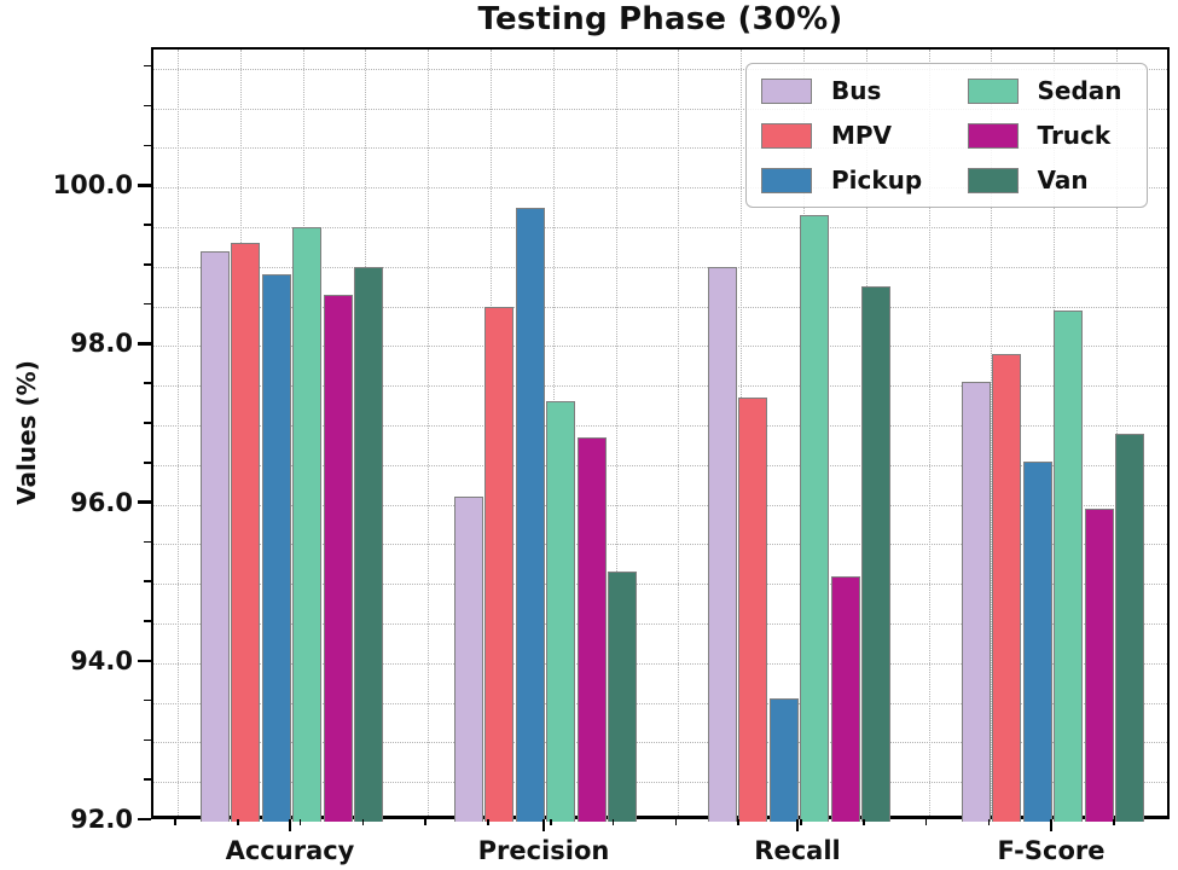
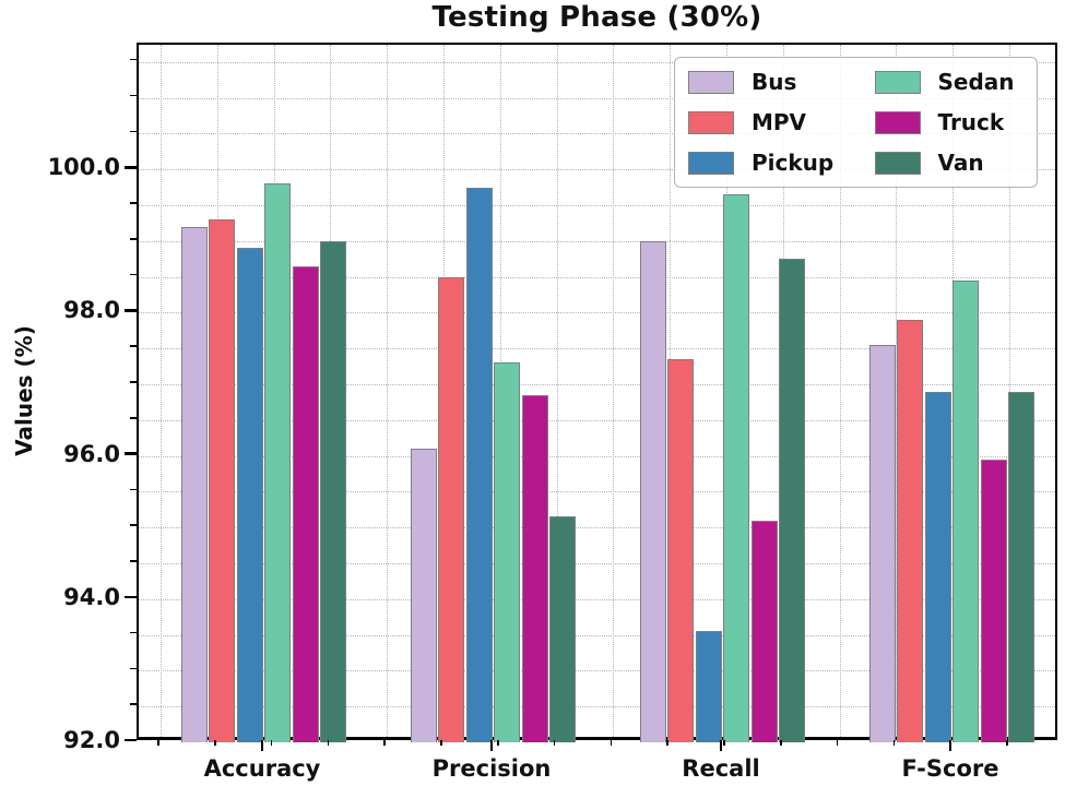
Sedan/Accuracy: 99.5 -> 99.8
Pickup/F-Score: 96.5 -> 96.9
